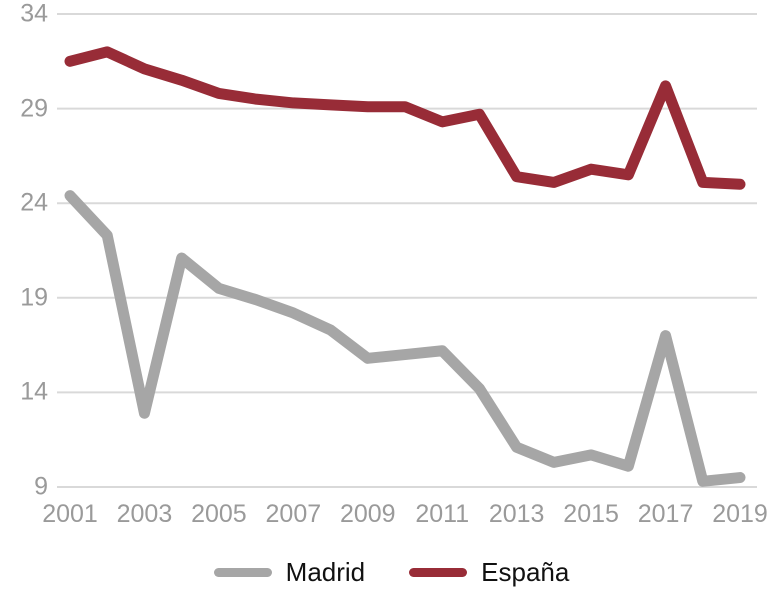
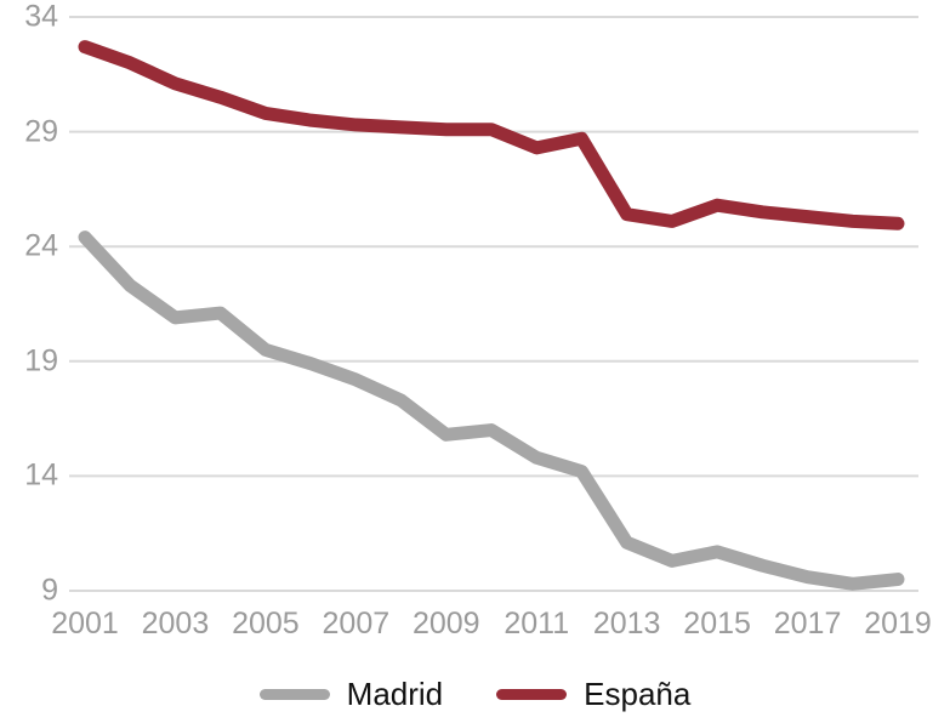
España/2001: 31.5 -> 32.7
Madrid/2003: 12.9 -> 20.9
Madrid/2011: 16.2 -> 14.8
Madrid/2017: 17.0 -> 9.6
España/2017: 30.2 -> 25.3
